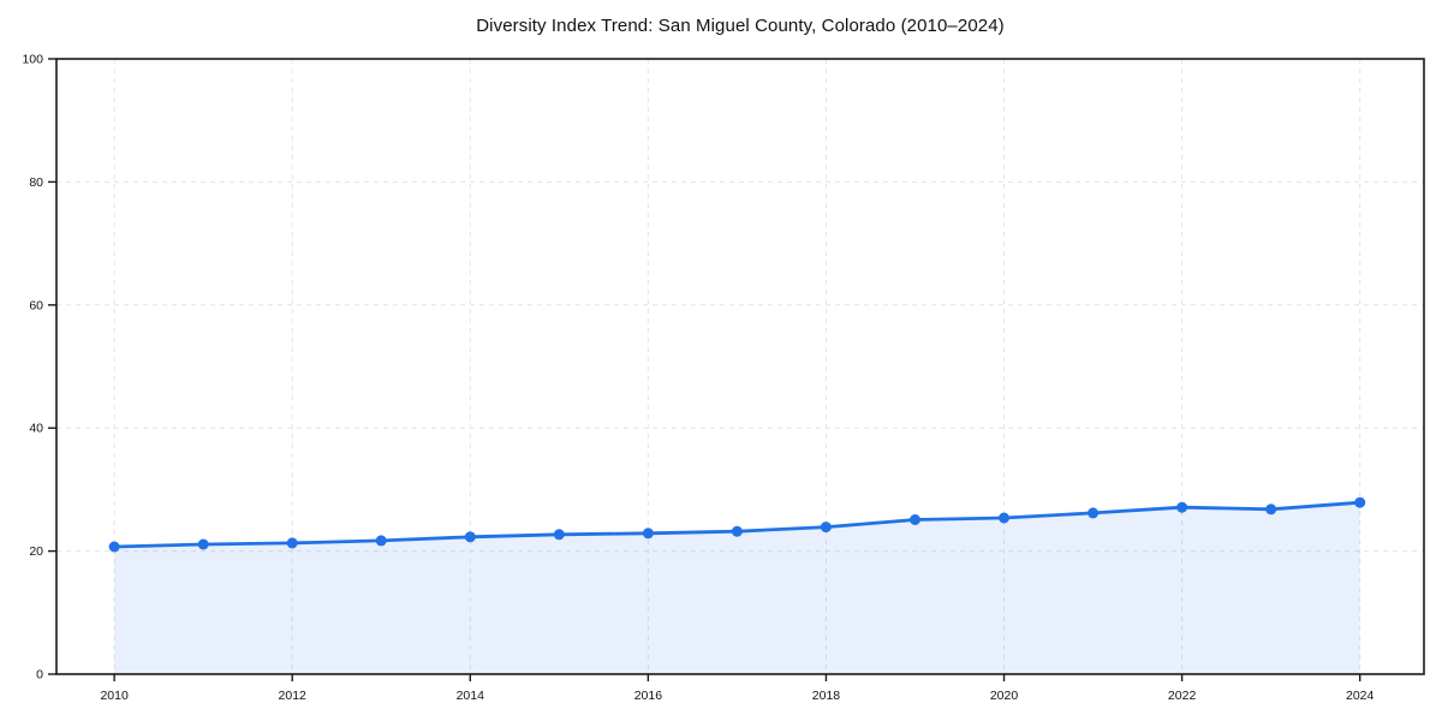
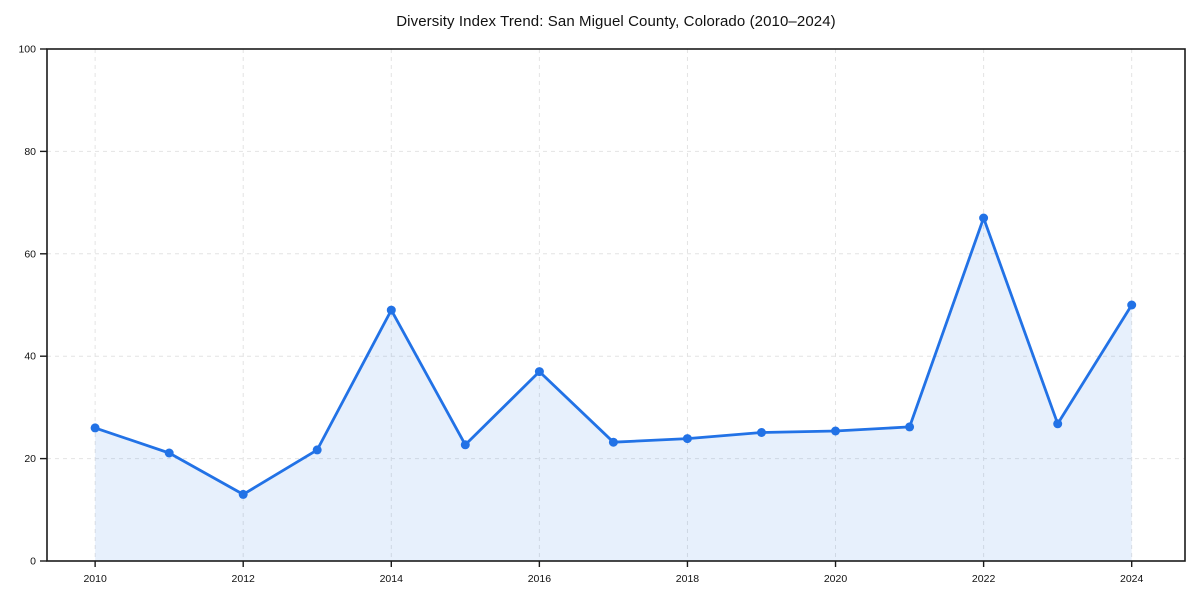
2010: 21 -> 26
2012: 21 -> 13
2014: 22 -> 49
2016: 23 -> 37
2022: 27 -> 67
2024: 28 -> 50
